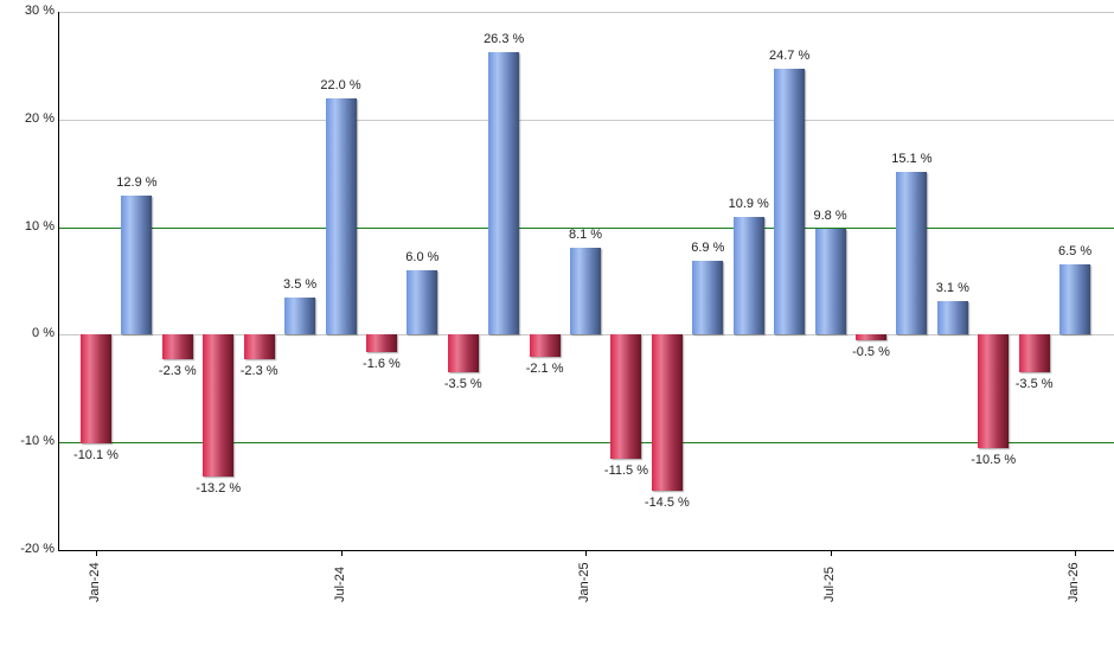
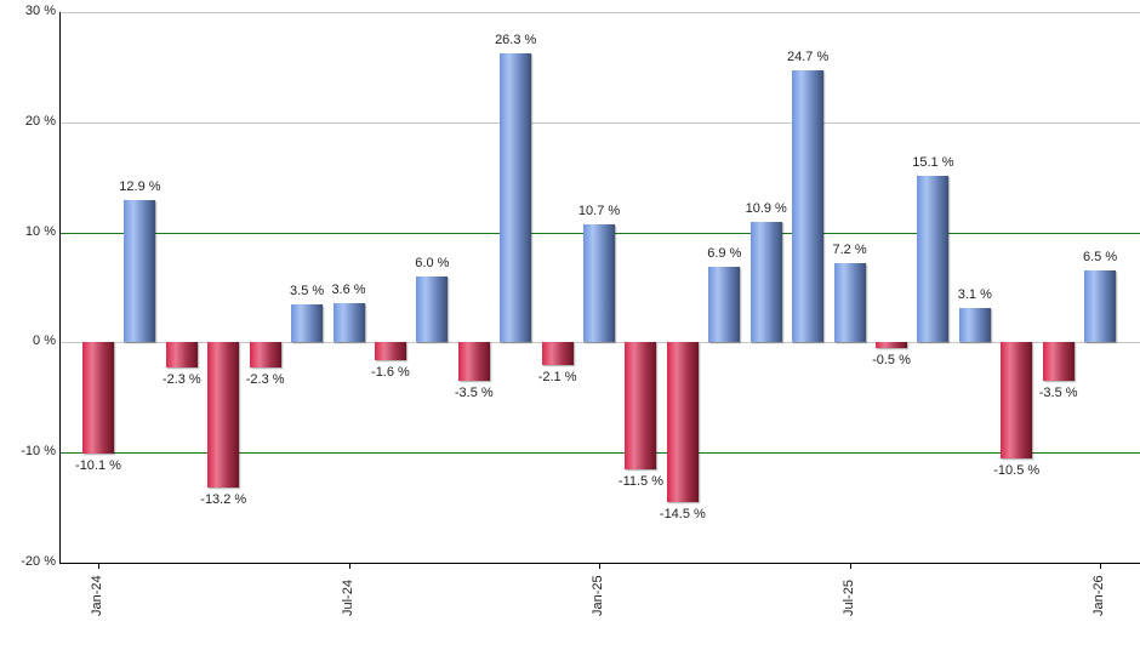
Jul-24: 22.0 -> 3.6
Jan-25: 8.1 -> 10.7
Jul-25: 9.8 -> 7.2
